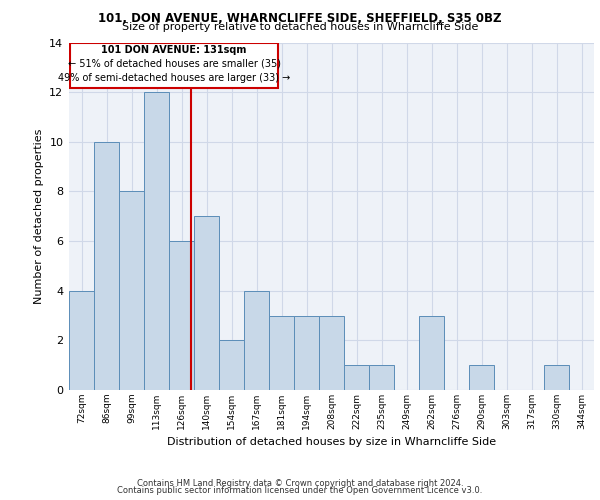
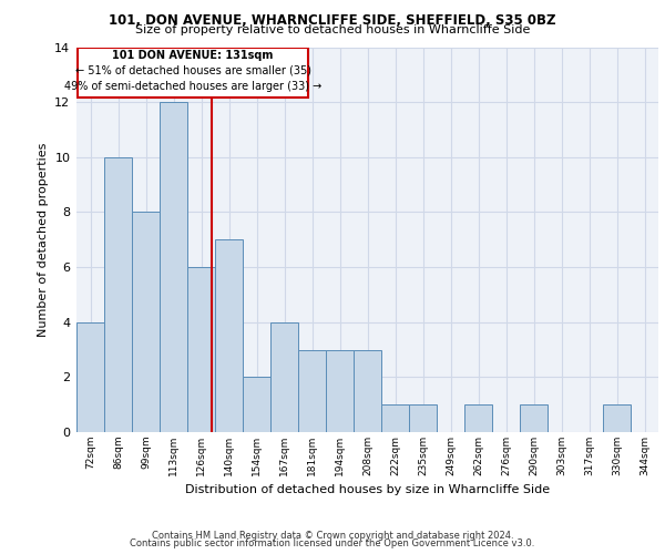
262sqm: 3 -> 1
